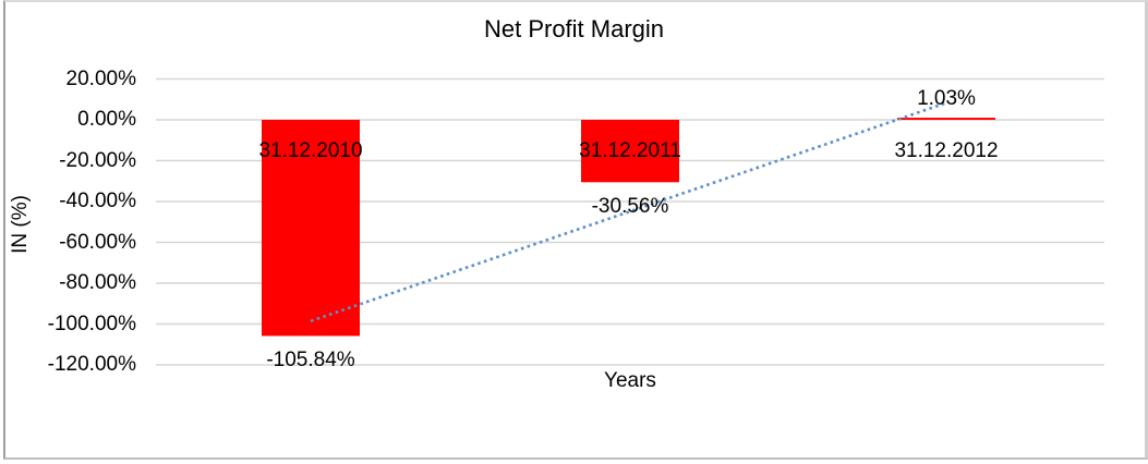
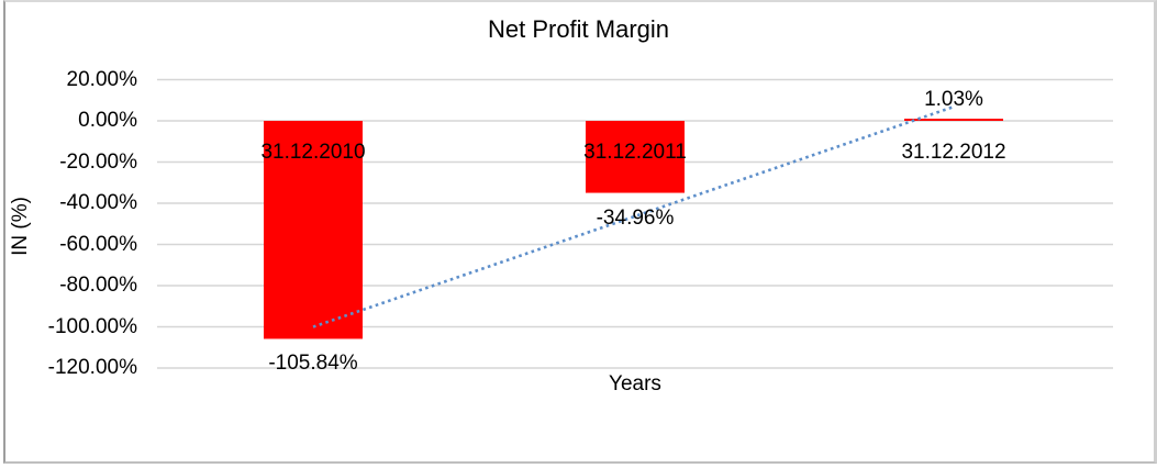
31.12.2011: -30.56% -> -34.96%
